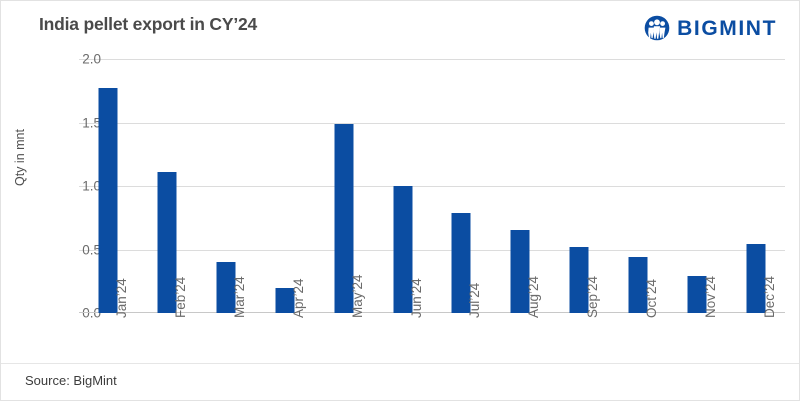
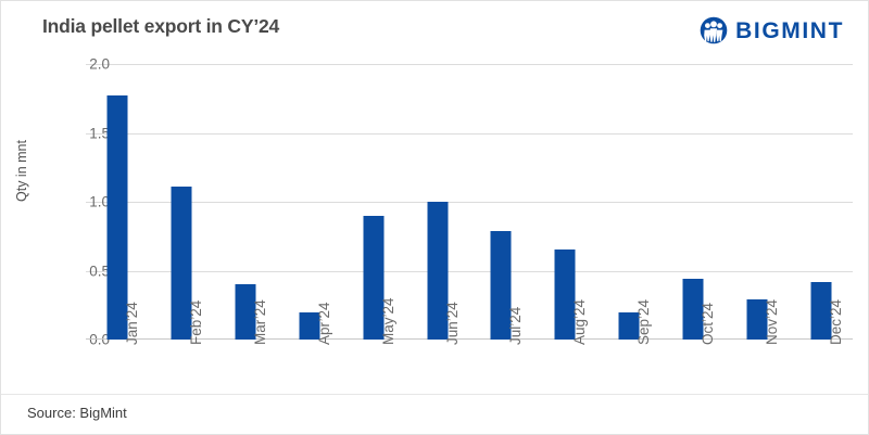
May’24: 1.49 -> 0.90
Sep’24: 0.52 -> 0.20
Dec’24: 0.54 -> 0.42
